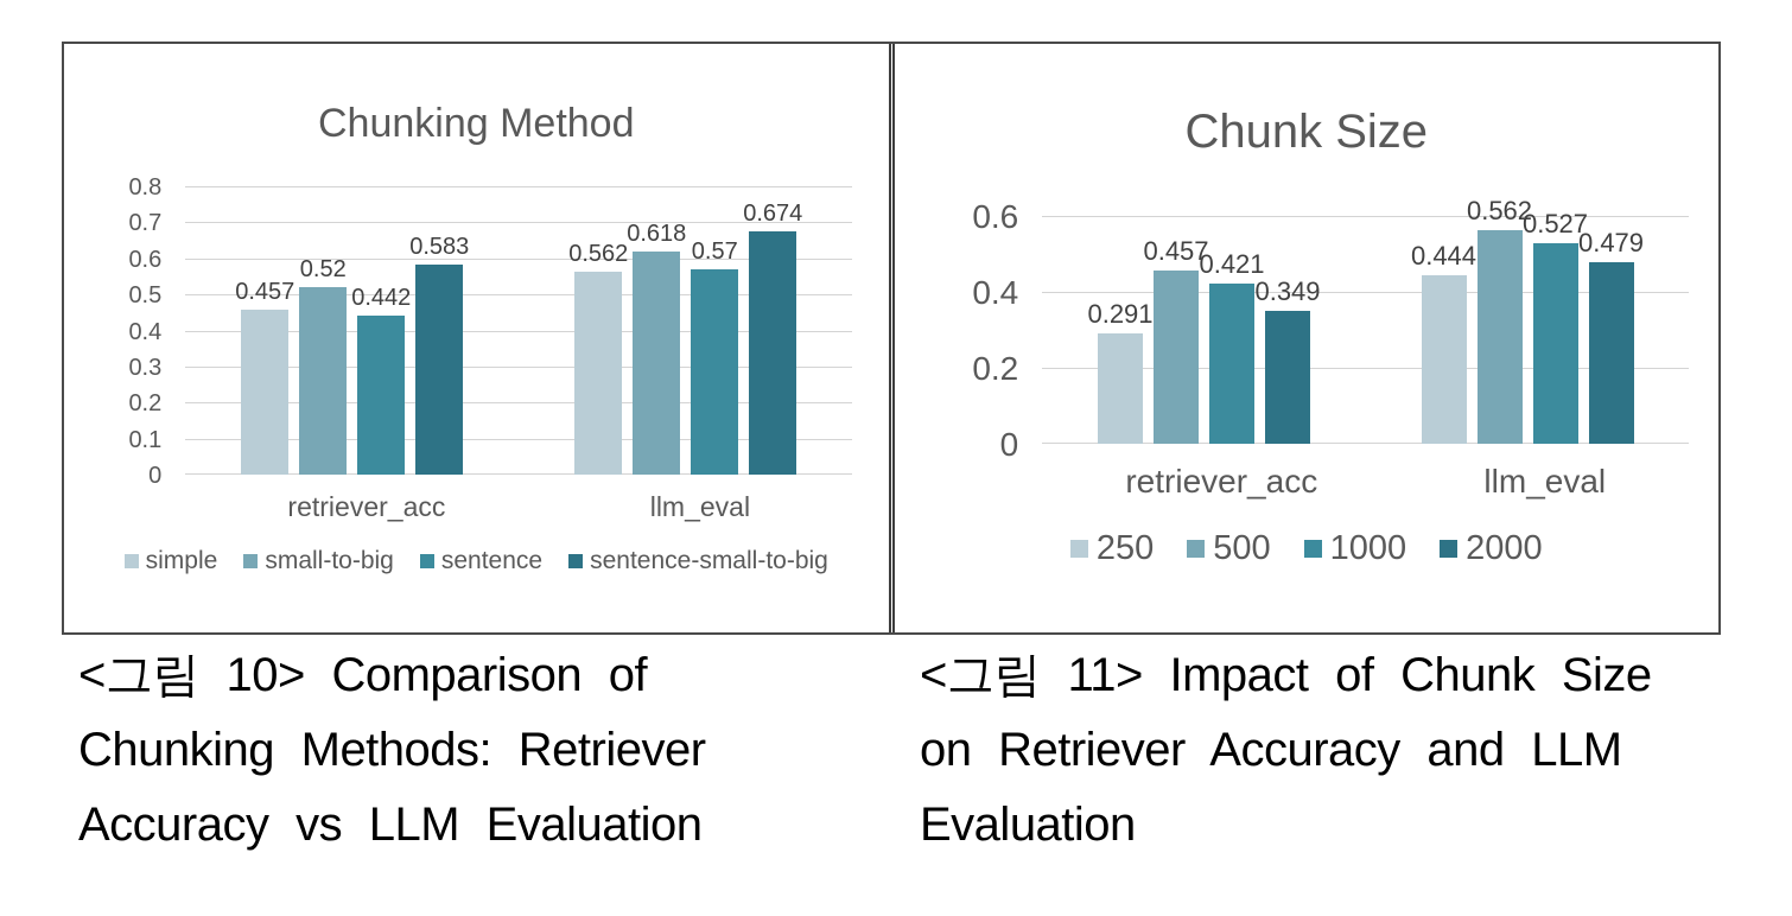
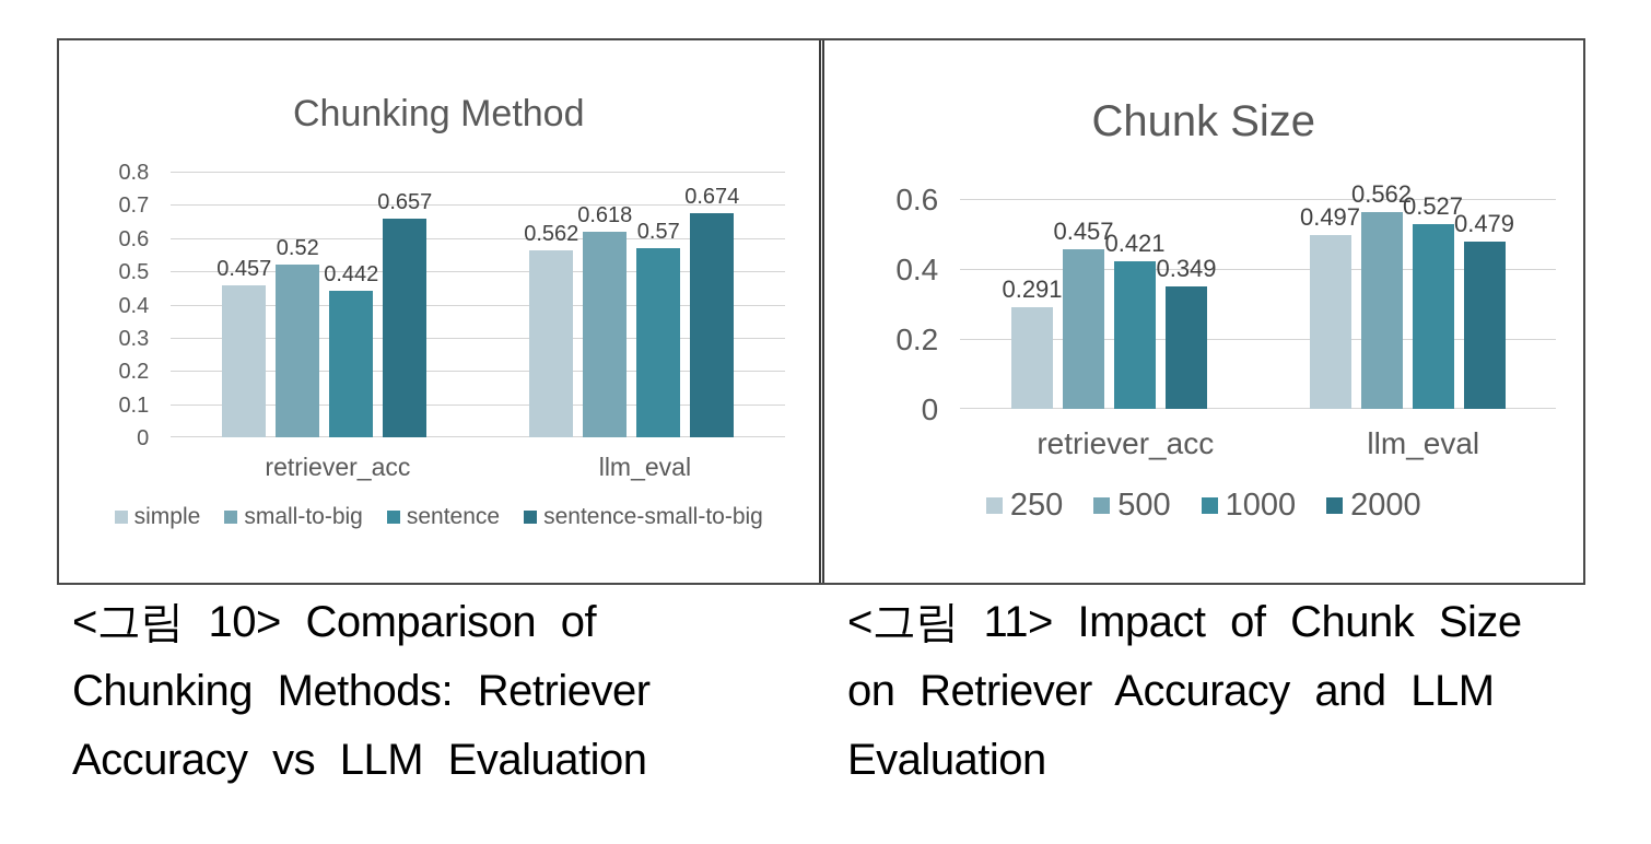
Chunking Method/sentence-small-to-big/retriever_acc: 0.583 -> 0.657
Chunk Size/250/llm_eval: 0.444 -> 0.497
